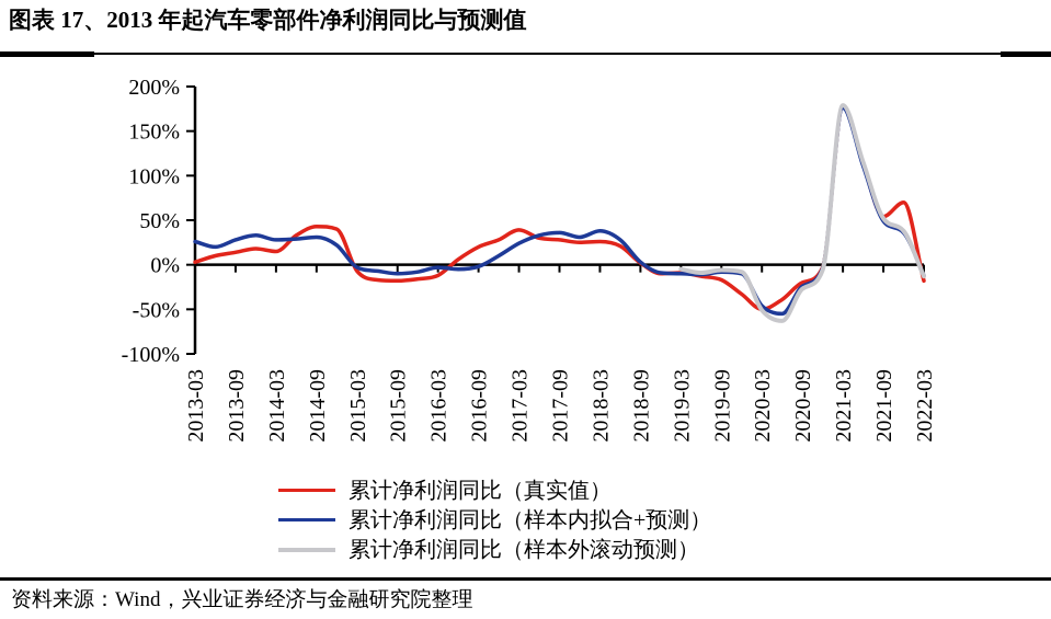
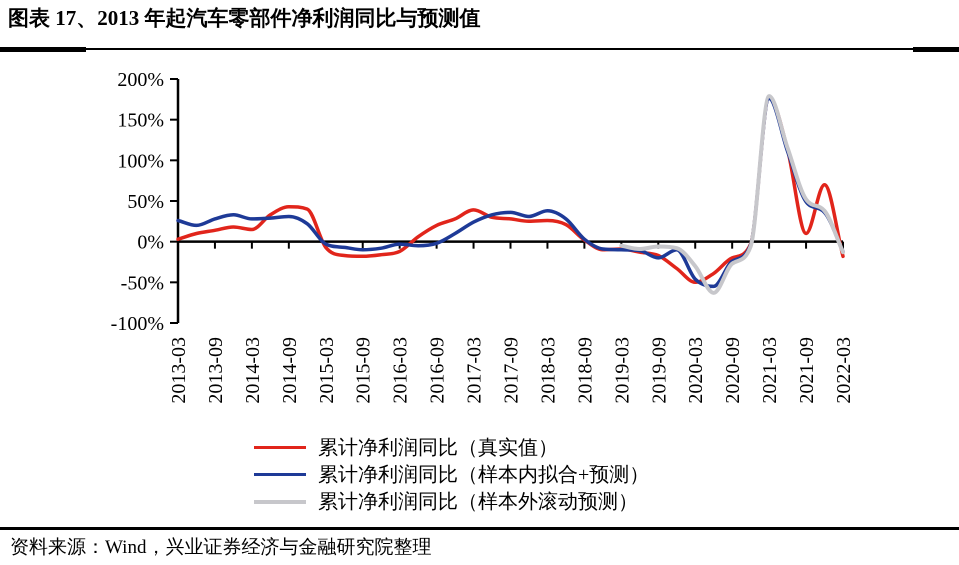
累计净利润同比（样本内拟合+预测）/2019-09: -10% -> -20%
累计净利润同比（样本外滚动预测）/2020-03: -50% -> -30%
累计净利润同比（真实值）/2021-09: 50% -> 10%
